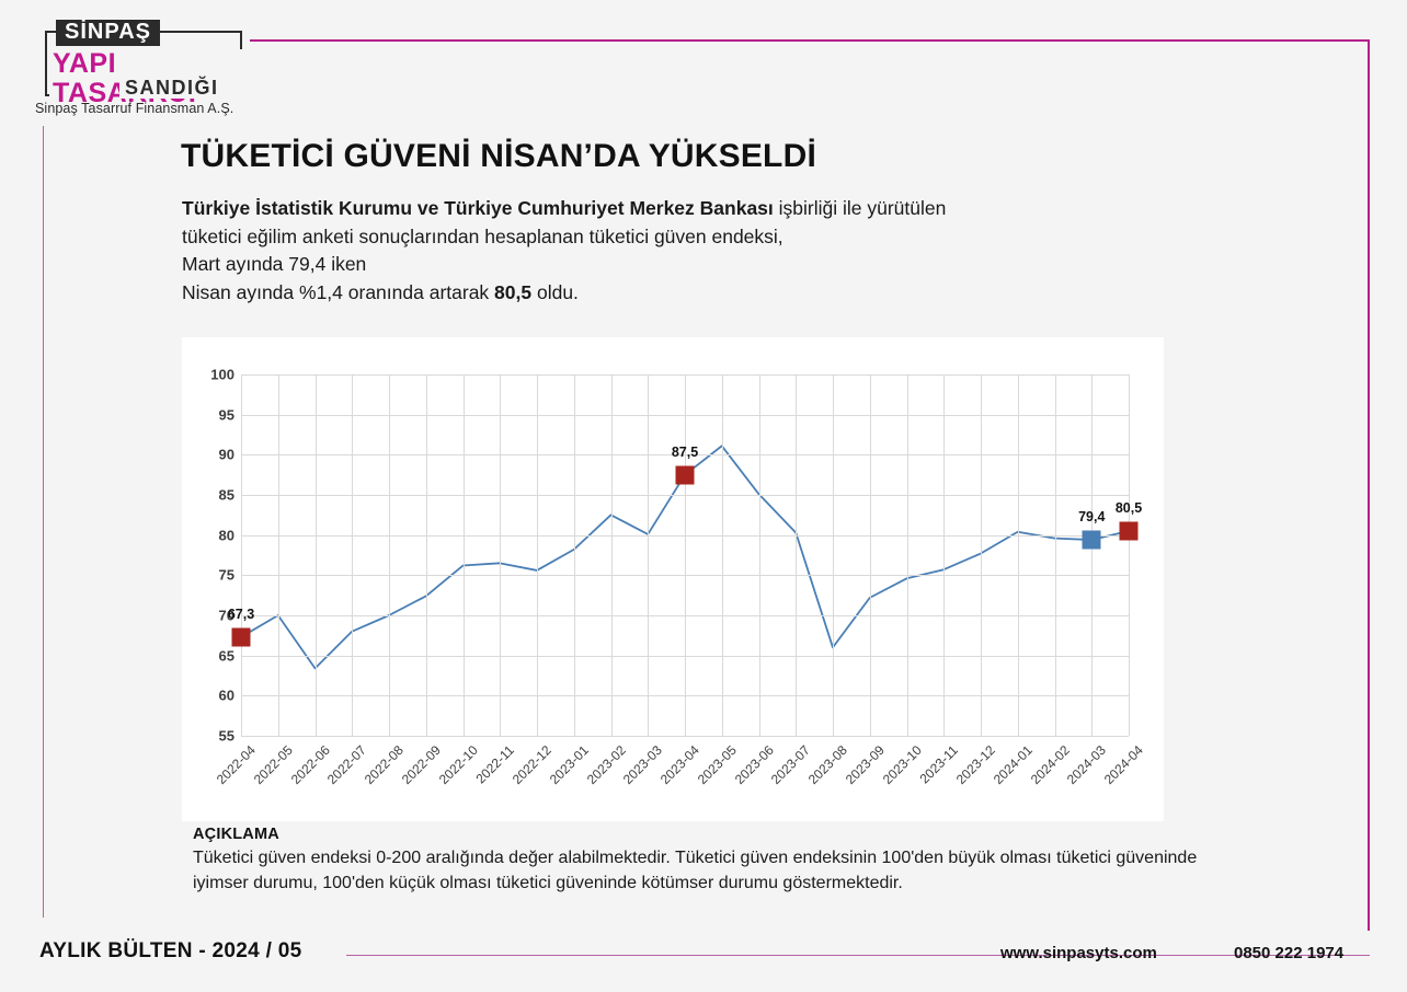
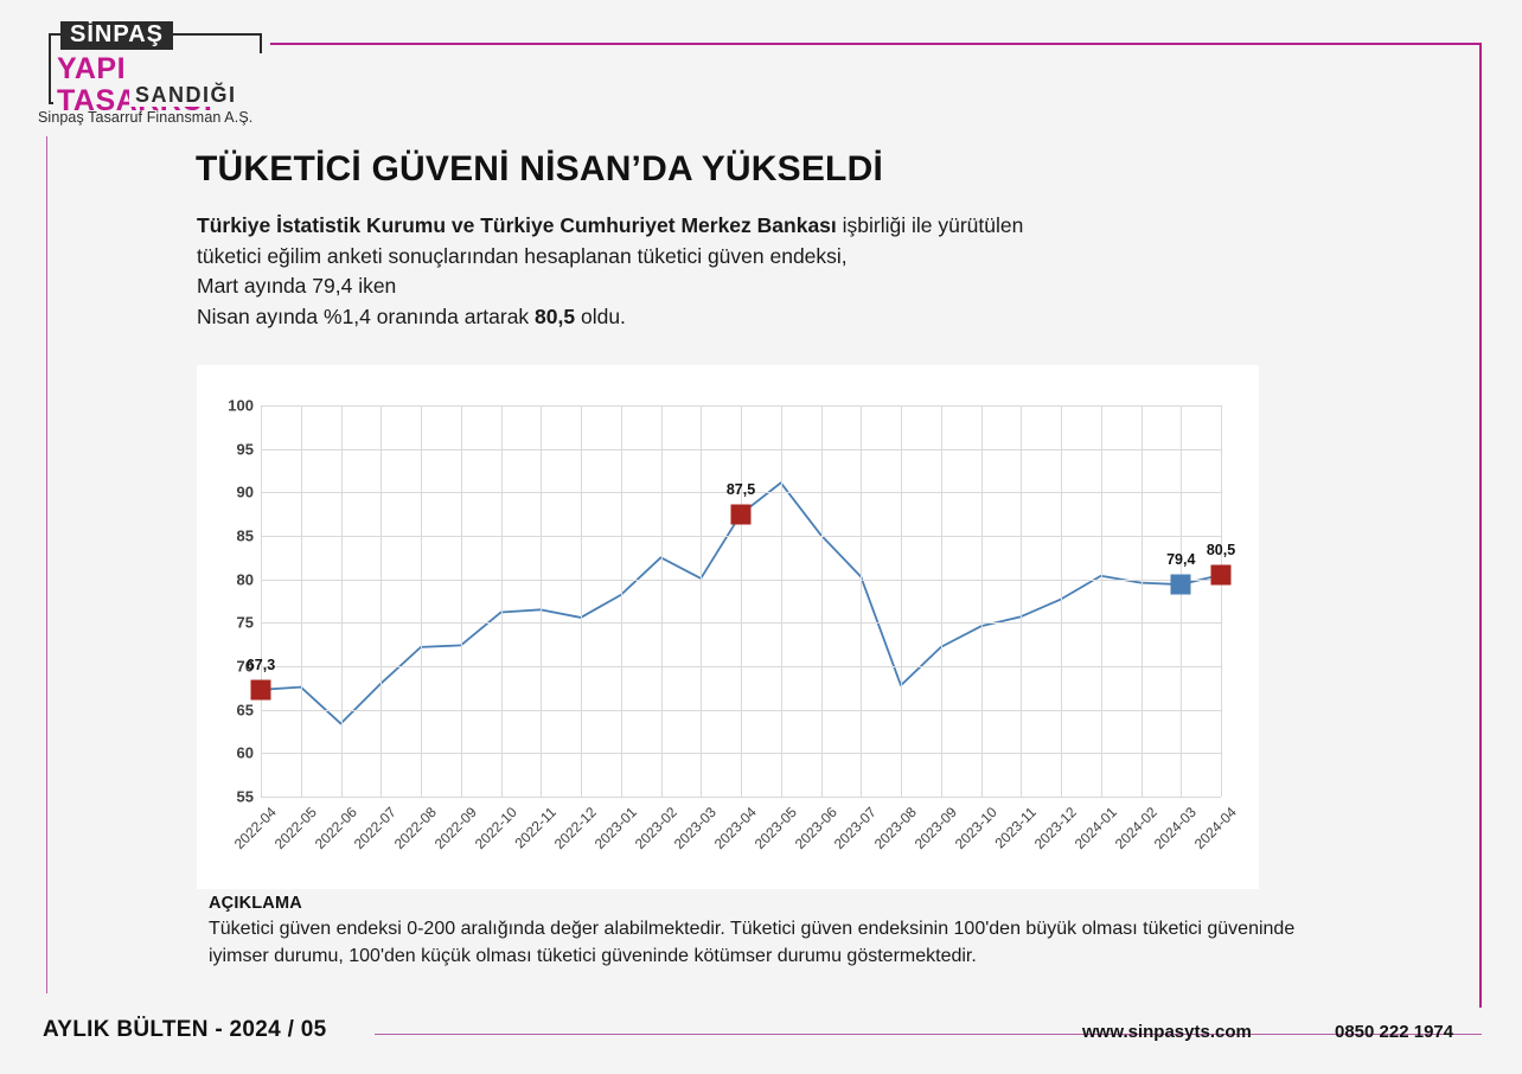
2022-05: 70 -> 68
2022-08: 70 -> 72
2023-08: 66 -> 68
